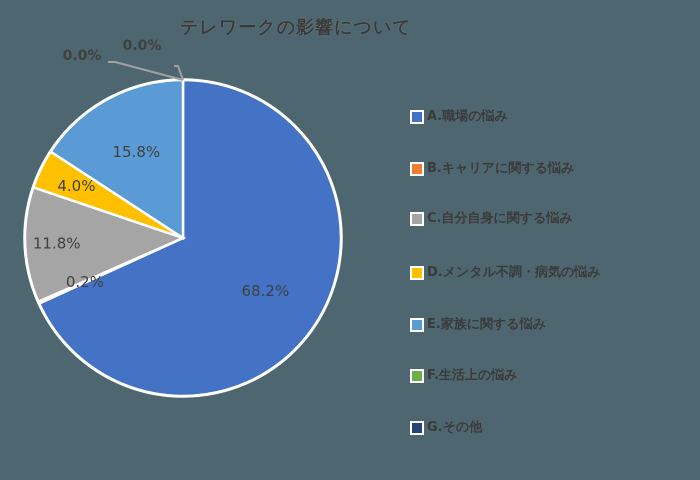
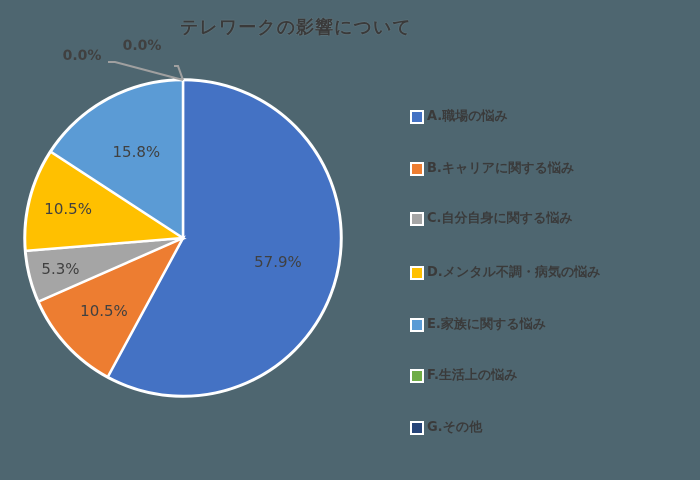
A.職場の悩み: 68.2% -> 57.9%
B.キャリアに関する悩み: 0.2% -> 10.5%
C.自分自身に関する悩み: 11.8% -> 5.3%
D.メンタル不調・病気の悩み: 4.0% -> 10.5%
